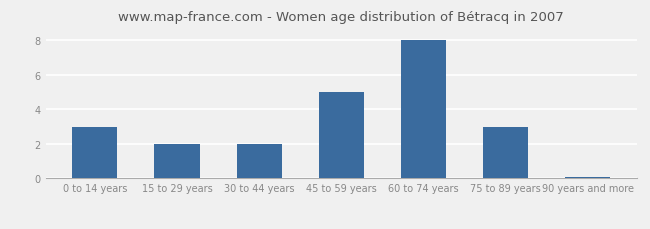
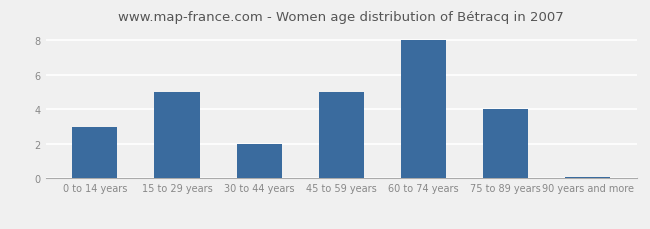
15 to 29 years: 2.0 -> 5.0
75 to 89 years: 3.0 -> 4.0
